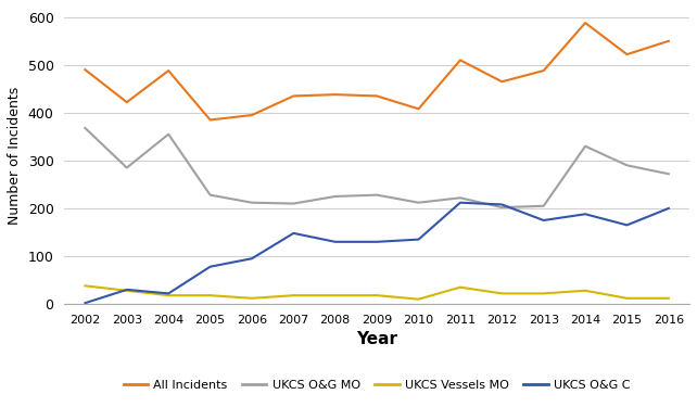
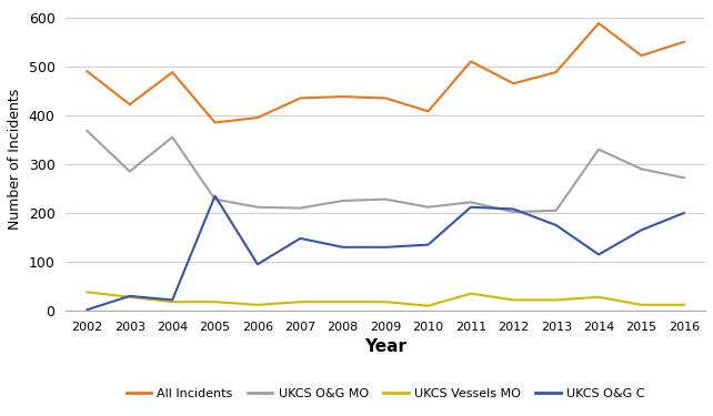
UKCS O&G C/2005: 78 -> 235
UKCS O&G C/2014: 188 -> 115
